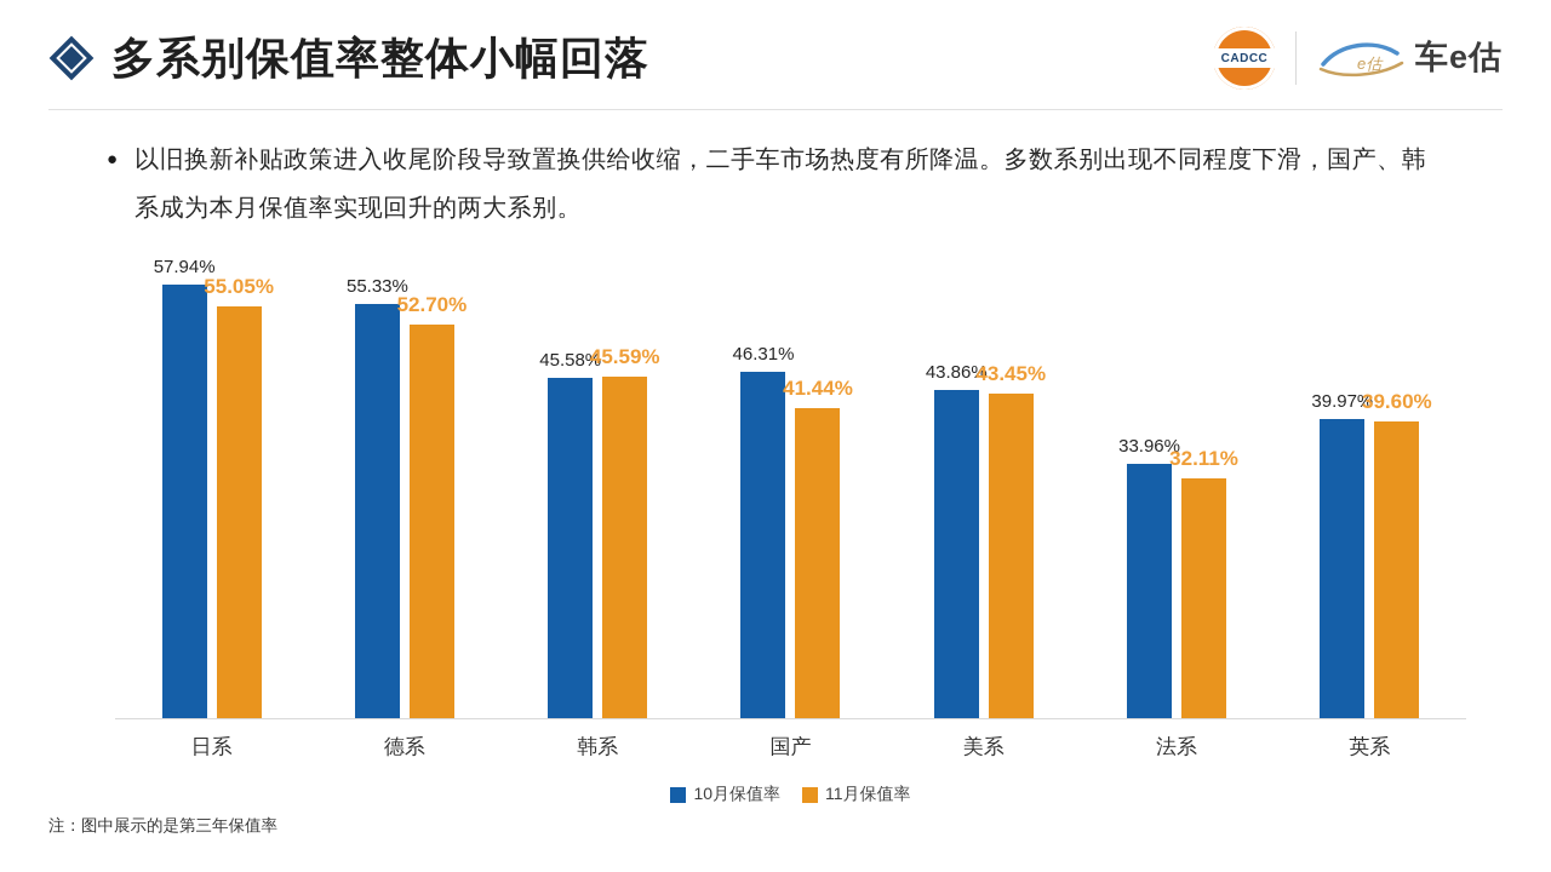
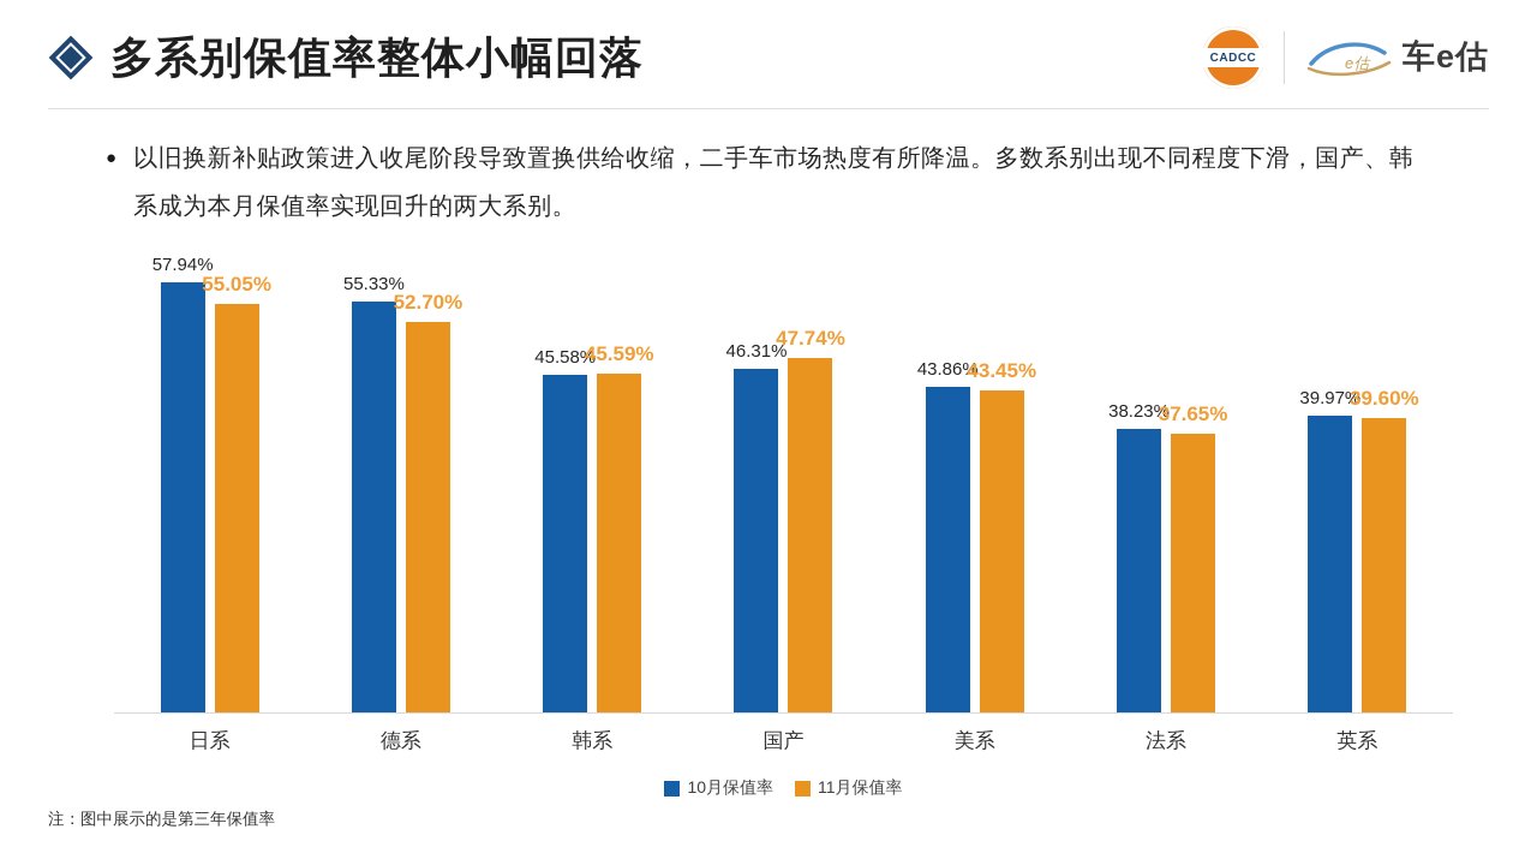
11月保值率/国产: 41.44% -> 47.74%
10月保值率/法系: 33.96% -> 38.23%
11月保值率/法系: 32.11% -> 37.65%
